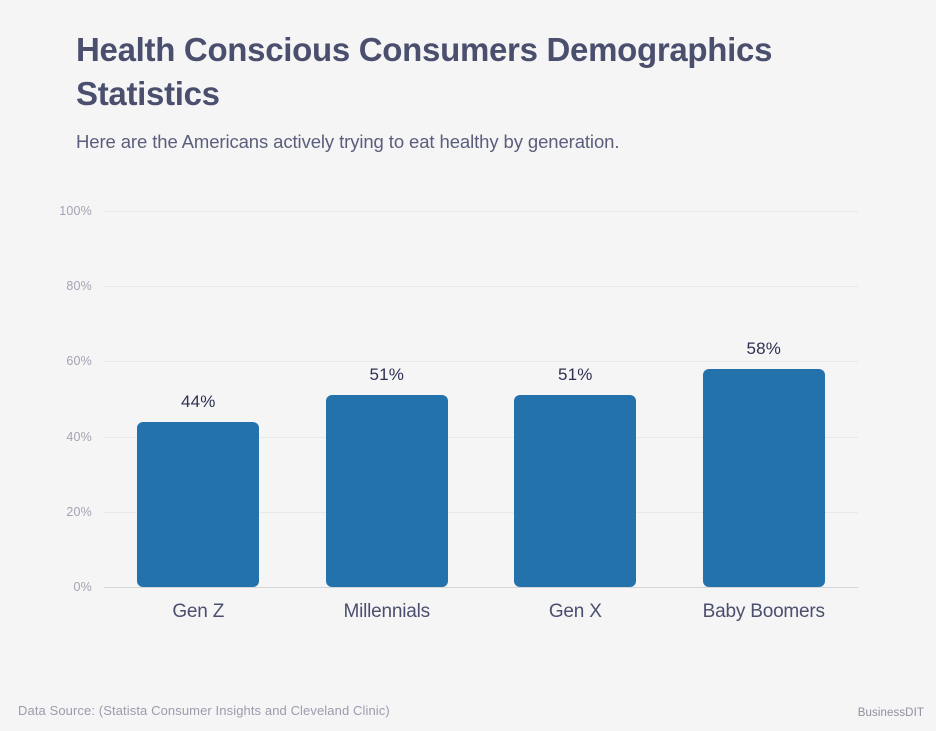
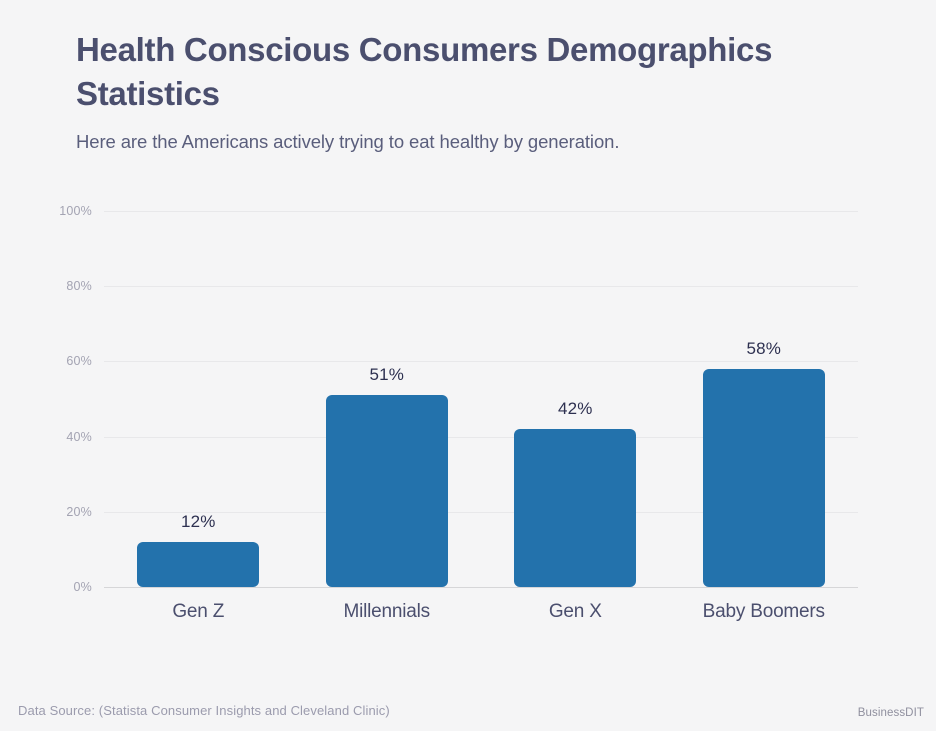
Gen Z: 44% -> 12%
Gen X: 51% -> 42%
